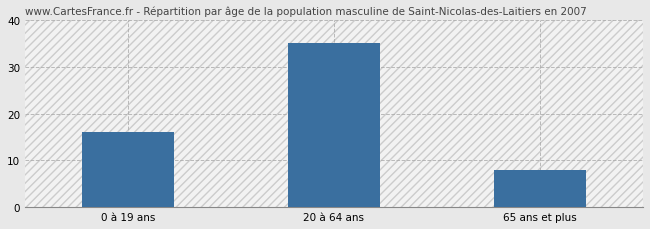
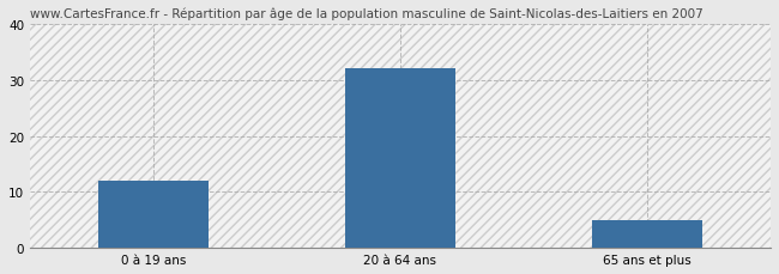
0 à 19 ans: 16 -> 12
20 à 64 ans: 35 -> 32
65 ans et plus: 8 -> 5
